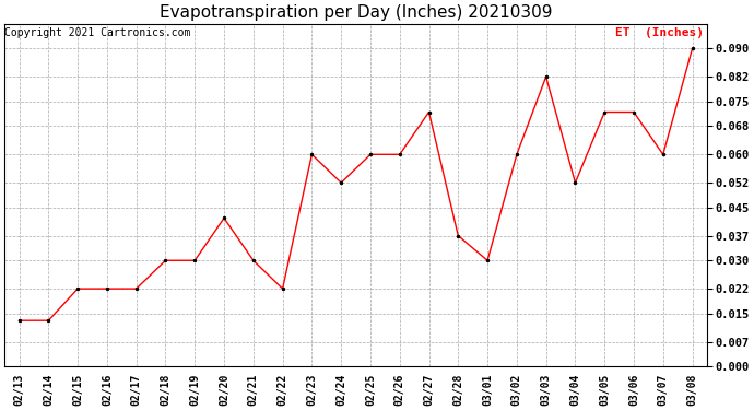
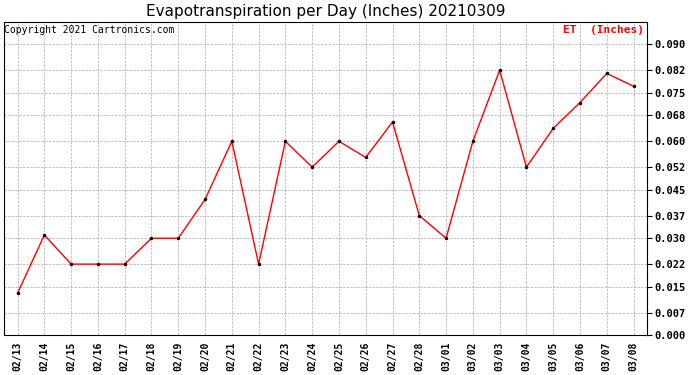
02/14: 0.013 -> 0.031
02/21: 0.030 -> 0.060
02/26: 0.060 -> 0.055
02/27: 0.072 -> 0.066
03/05: 0.072 -> 0.064
03/07: 0.060 -> 0.081
03/08: 0.090 -> 0.077
